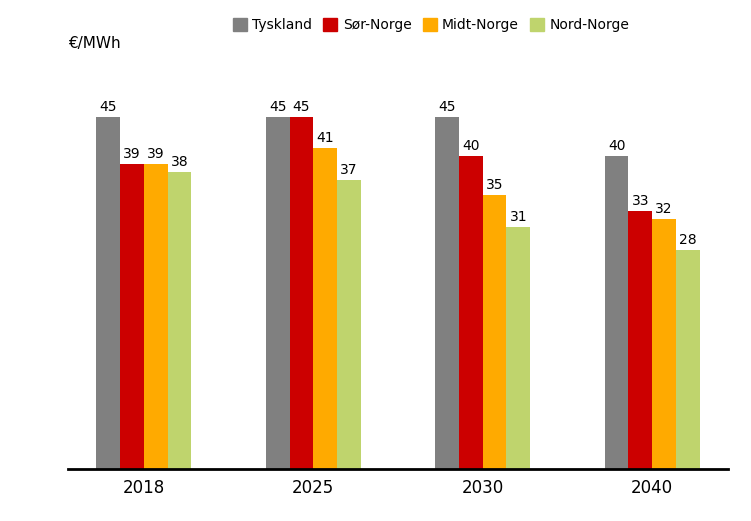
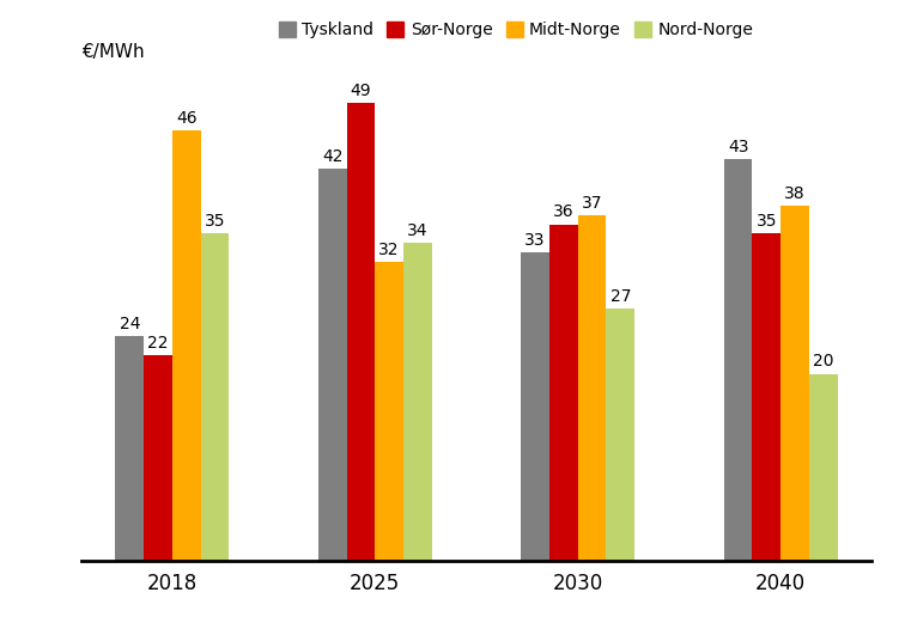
Tyskland/2018: 45 -> 24
Sør-Norge/2018: 39 -> 22
Midt-Norge/2018: 39 -> 46
Nord-Norge/2018: 38 -> 35
Tyskland/2025: 45 -> 42
Sør-Norge/2025: 45 -> 49
Midt-Norge/2025: 41 -> 32
Nord-Norge/2025: 37 -> 34
Tyskland/2030: 45 -> 33
Sør-Norge/2030: 40 -> 36
Midt-Norge/2030: 35 -> 37
Nord-Norge/2030: 31 -> 27
Tyskland/2040: 40 -> 43
Sør-Norge/2040: 33 -> 35
Midt-Norge/2040: 32 -> 38
Nord-Norge/2040: 28 -> 20
